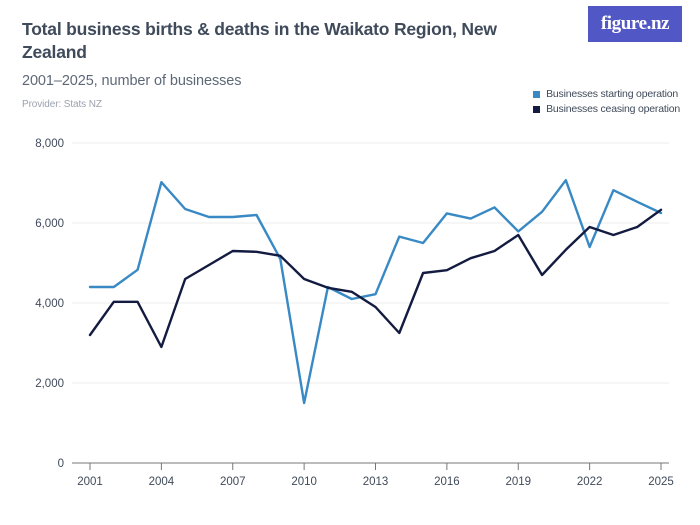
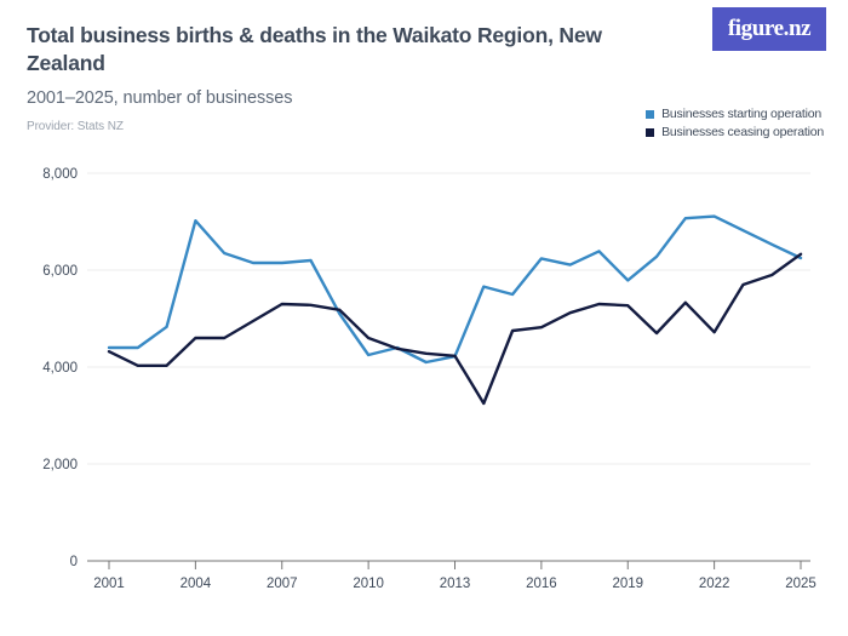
Businesses ceasing operation/2001: 3200 -> 4300
Businesses ceasing operation/2004: 2900 -> 4600
Businesses starting operation/2010: 1500 -> 4200
Businesses ceasing operation/2013: 3900 -> 4200
Businesses ceasing operation/2019: 5700 -> 5300
Businesses starting operation/2022: 5400 -> 7100
Businesses ceasing operation/2022: 5900 -> 4700
